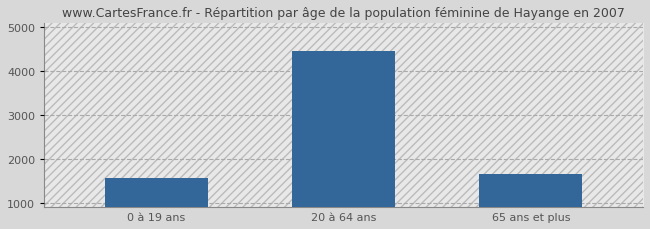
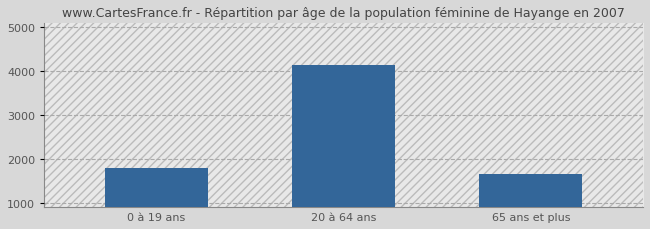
0 à 19 ans: 1580 -> 1800
20 à 64 ans: 4450 -> 4150
